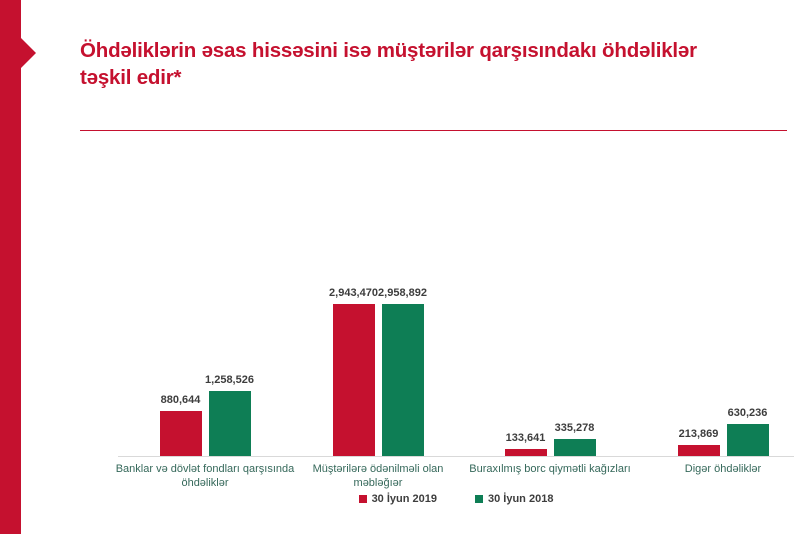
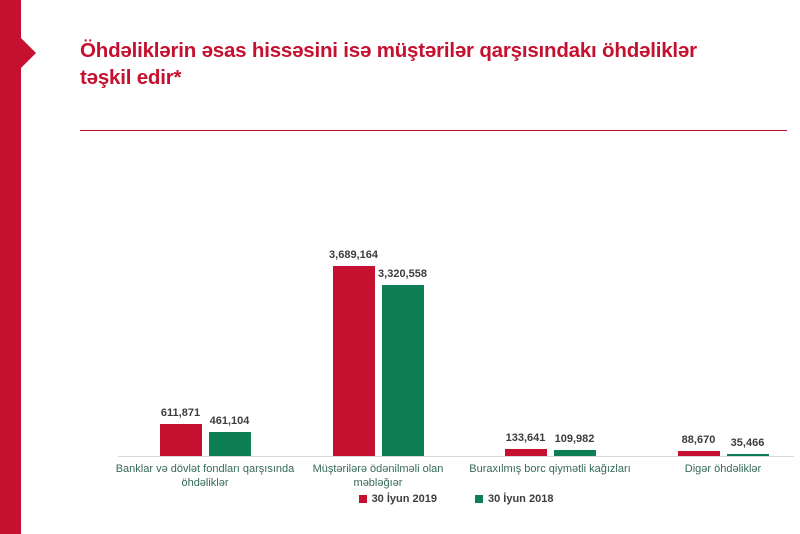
30 İyun 2019/Banklar və dövlət fondları qarşısında öhdəliklər: 880,644 -> 611,871
30 İyun 2018/Banklar və dövlət fondları qarşısında öhdəliklər: 1,258,526 -> 461,104
30 İyun 2019/Müştərilərə ödənilməli olan məbləğıər: 2,943,470 -> 3,689,164
30 İyun 2018/Müştərilərə ödənilməli olan məbləğıər: 2,958,892 -> 3,320,558
30 İyun 2018/Buraxılmış borc qiymətli kağızları: 335,278 -> 109,982
30 İyun 2019/Digər öhdəliklər: 213,869 -> 88,670
30 İyun 2018/Digər öhdəliklər: 630,236 -> 35,466
